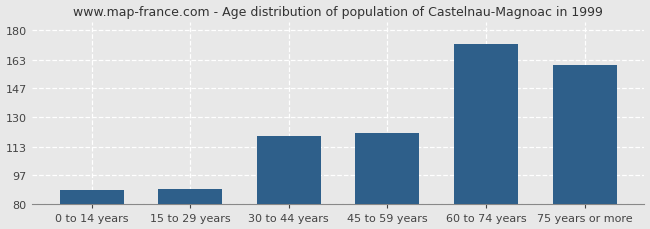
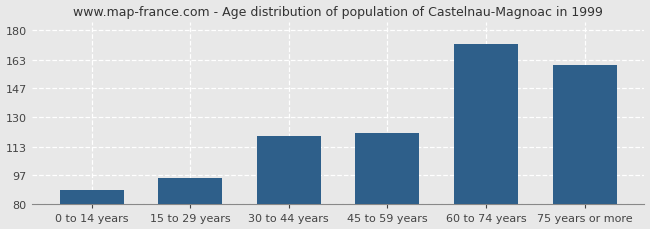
15 to 29 years: 89 -> 95
